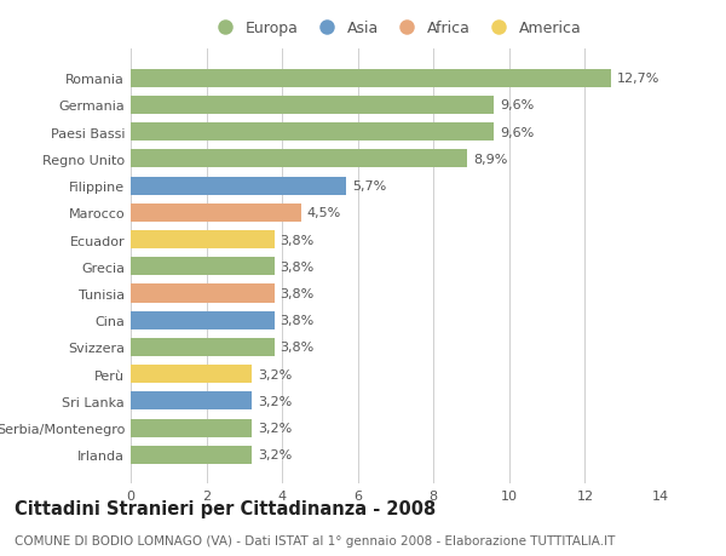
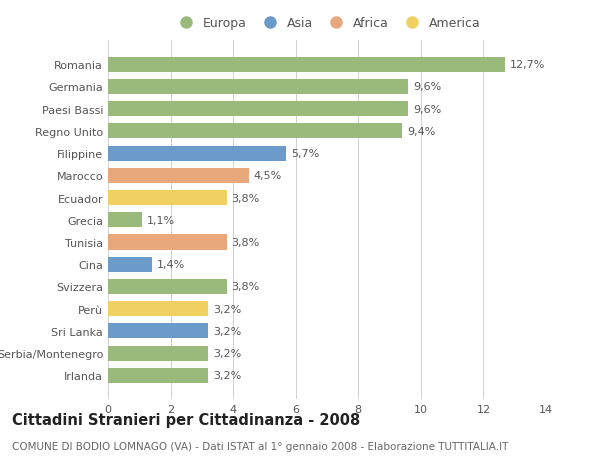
Regno Unito: 8,9% -> 9,4%
Grecia: 3,8% -> 1,1%
Cina: 3,8% -> 1,4%
